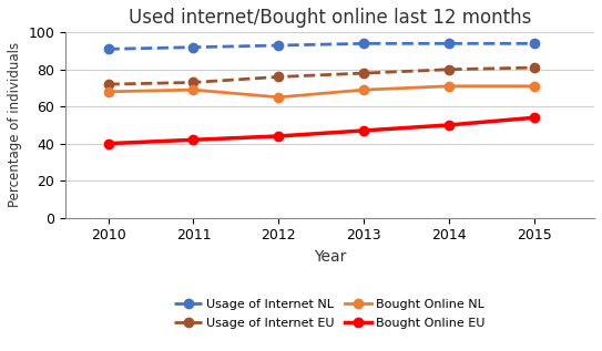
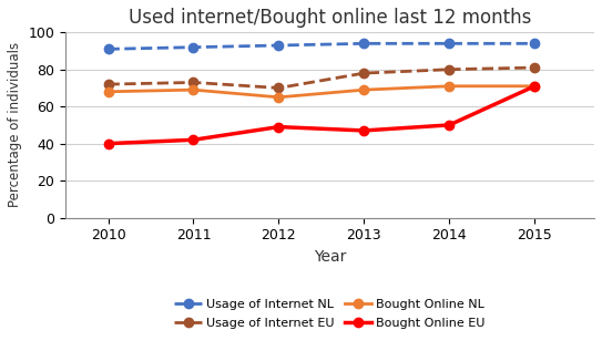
Usage of Internet EU/2012: 76 -> 70
Bought Online EU/2012: 44 -> 49
Bought Online EU/2015: 54 -> 71
